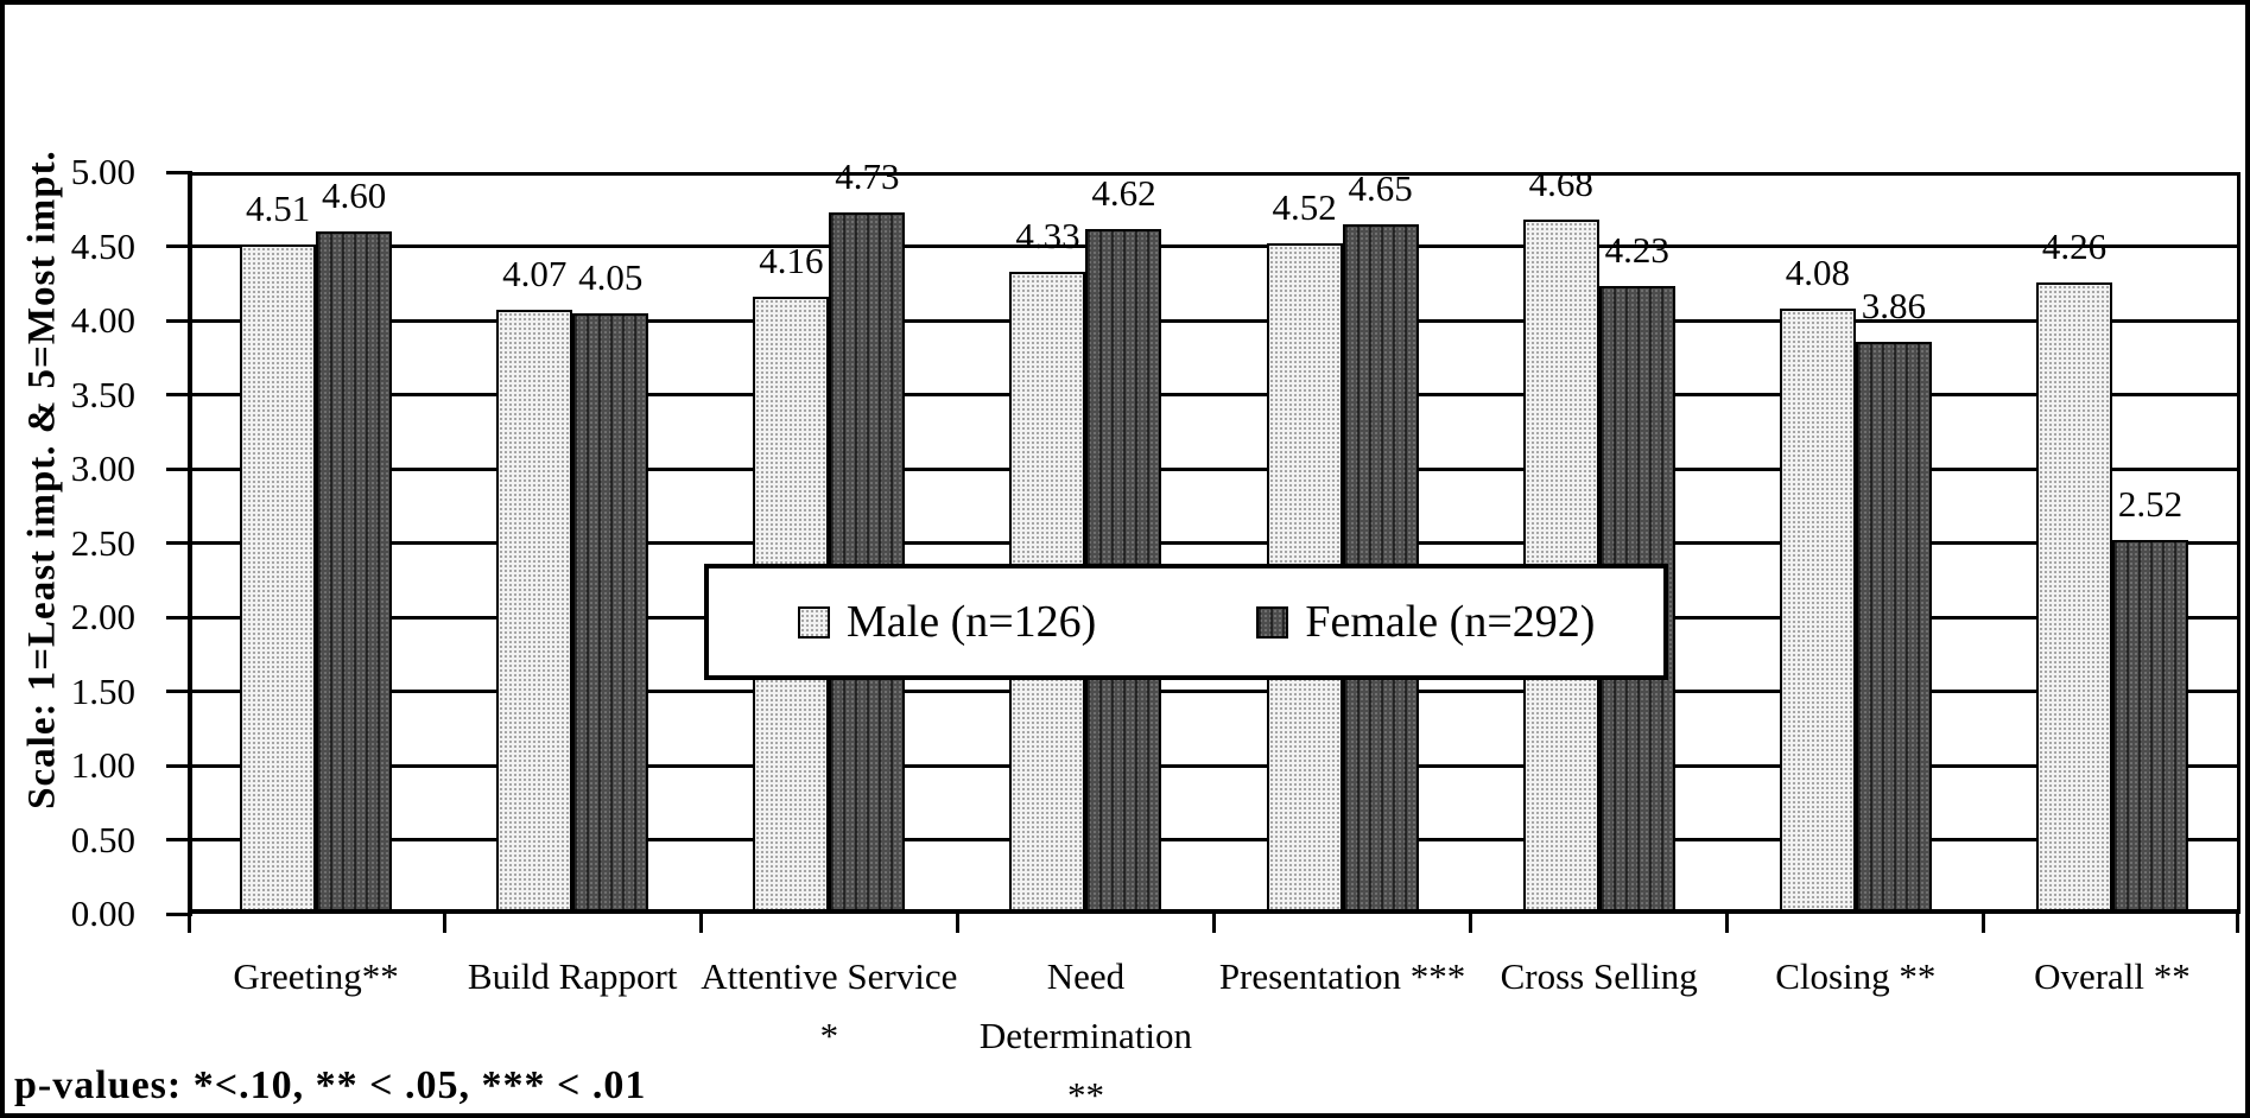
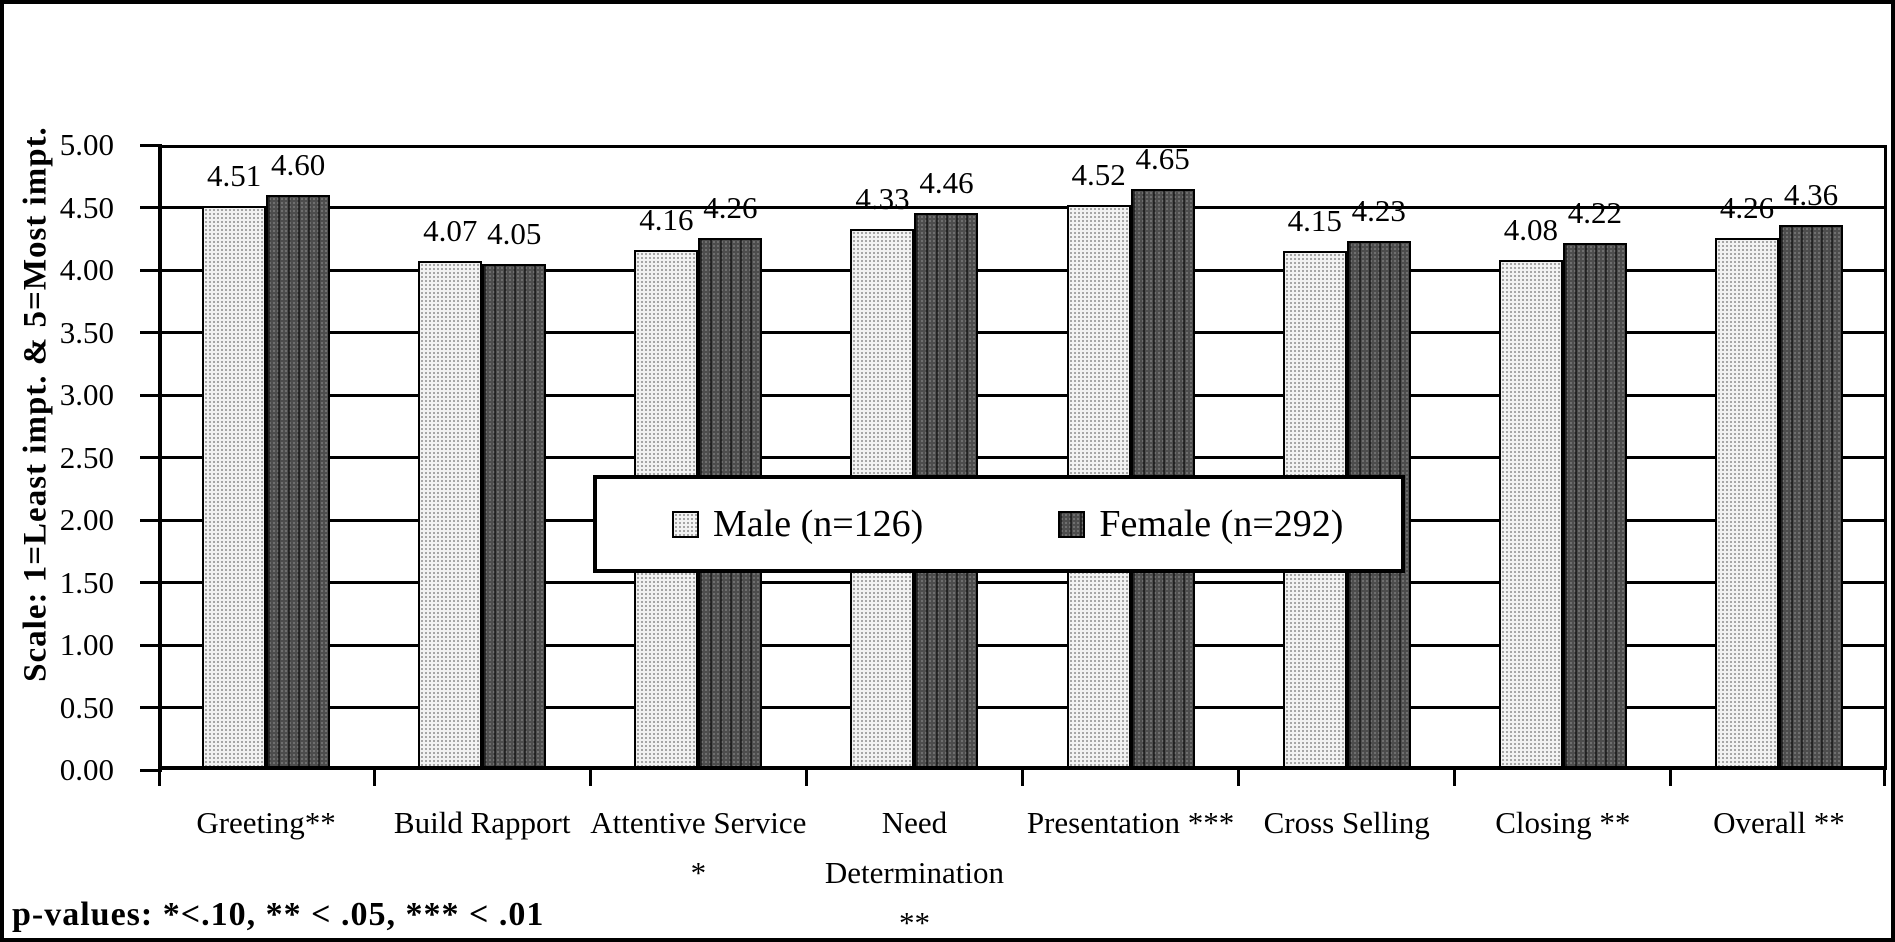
Female (n=292)/Attentive Service *: 4.73 -> 4.26
Female (n=292)/Need Determination **: 4.62 -> 4.46
Male (n=126)/Cross Selling: 4.68 -> 4.15
Female (n=292)/Closing **: 3.86 -> 4.22
Female (n=292)/Overall **: 2.52 -> 4.36
